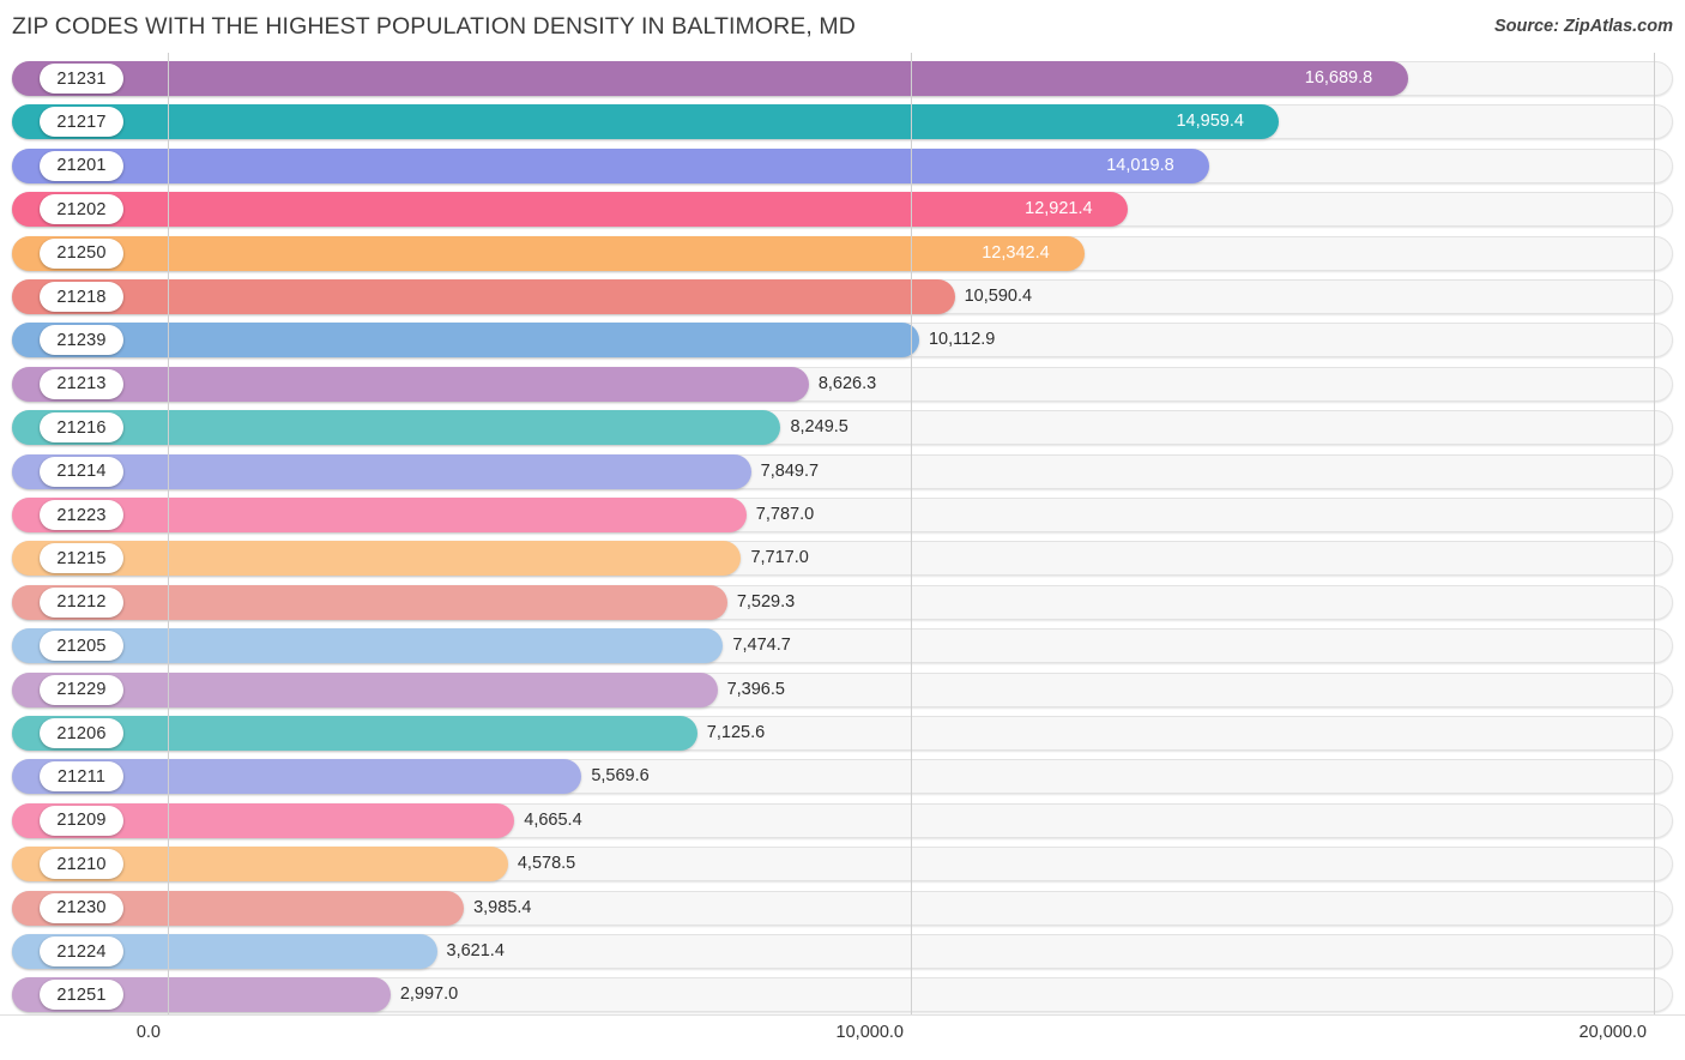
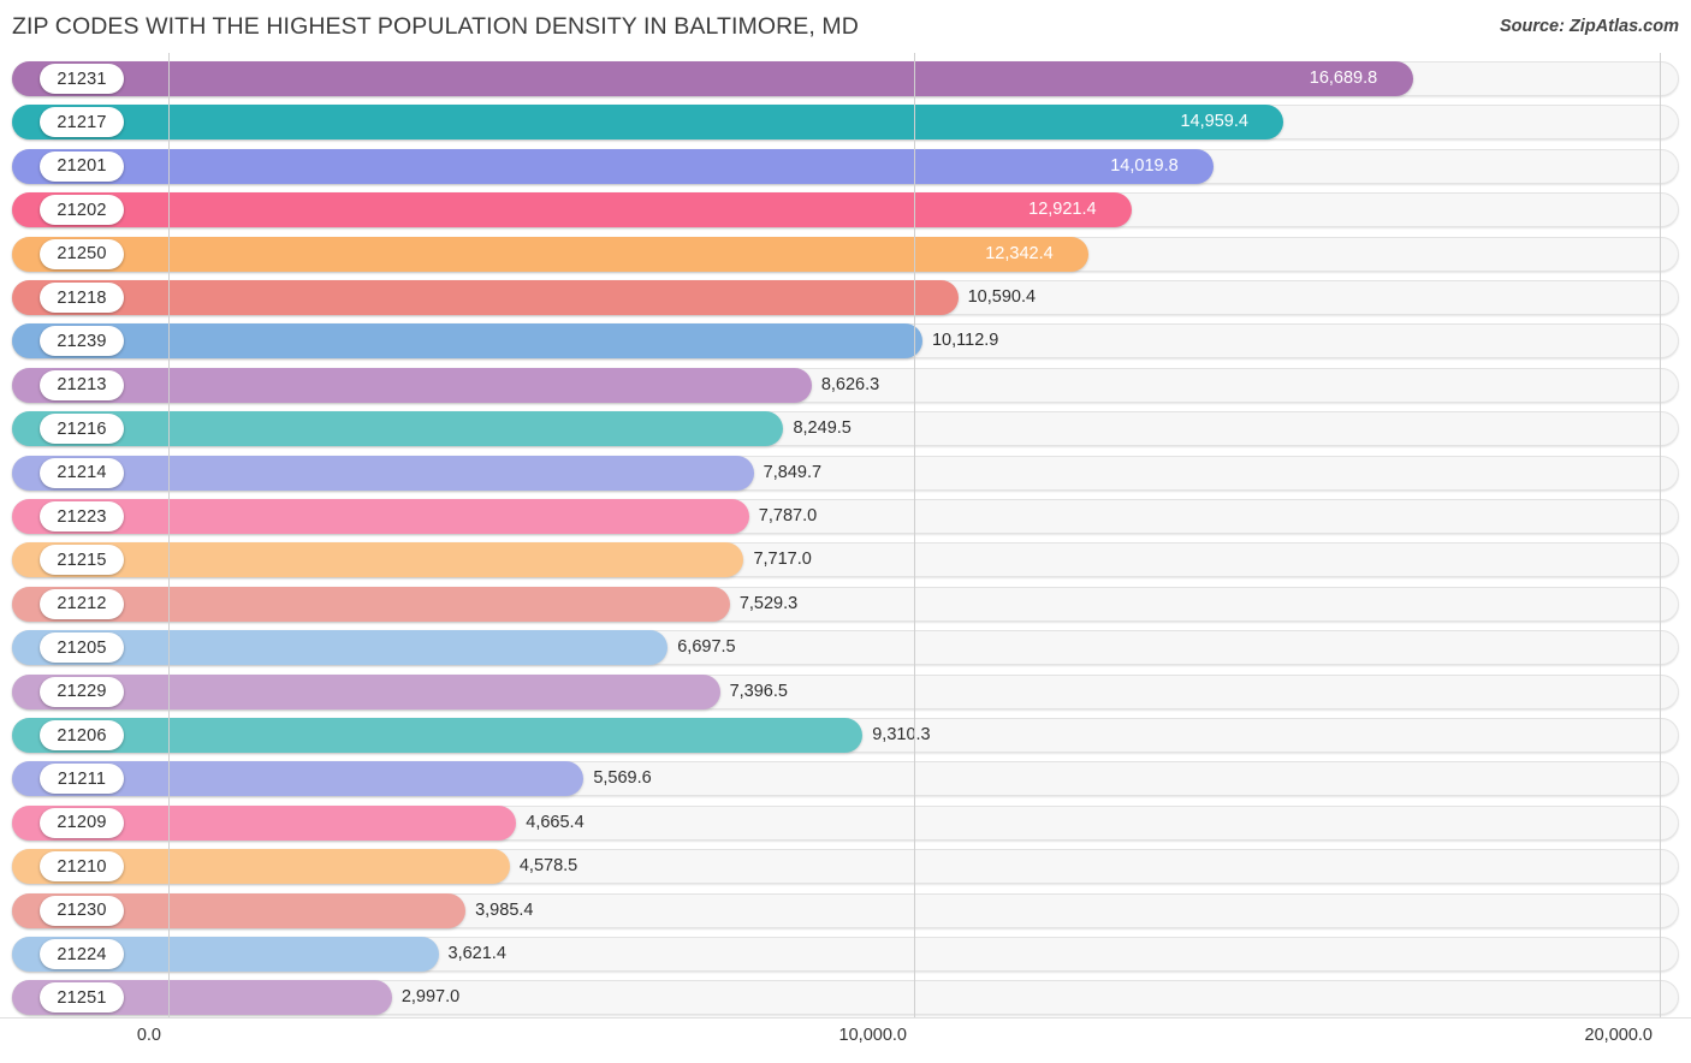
21205: 7,474.7 -> 6,697.5
21206: 7,125.6 -> 9,310.3
